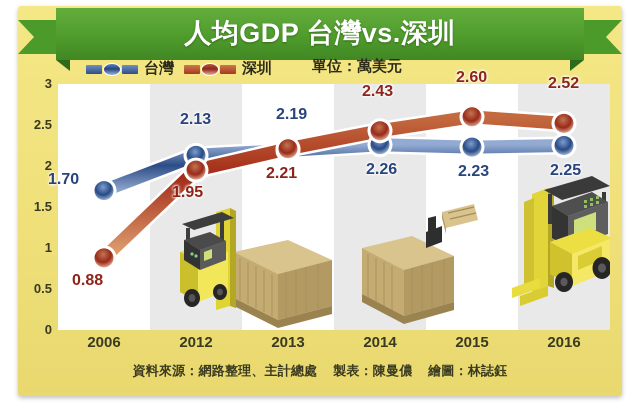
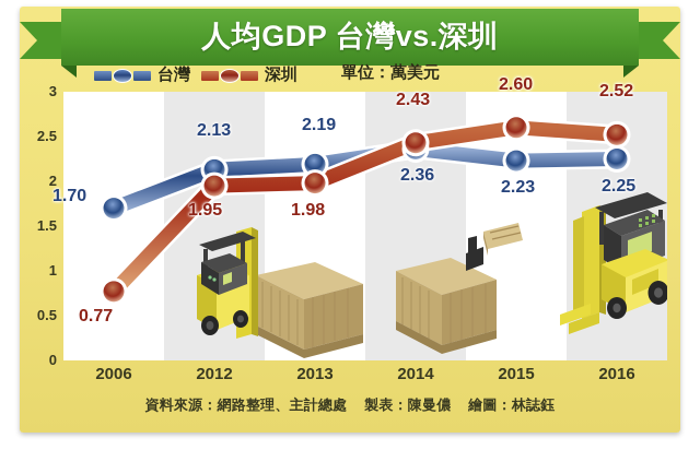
深圳/2006: 0.88 -> 0.77
深圳/2013: 2.21 -> 1.98
台灣/2014: 2.26 -> 2.36
